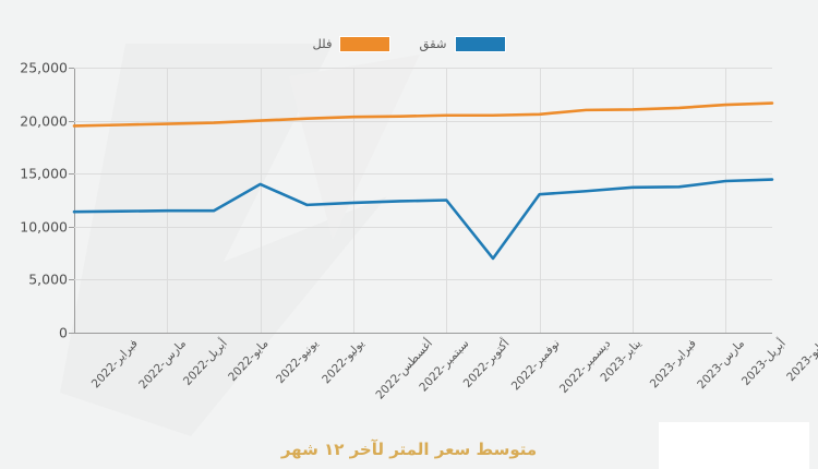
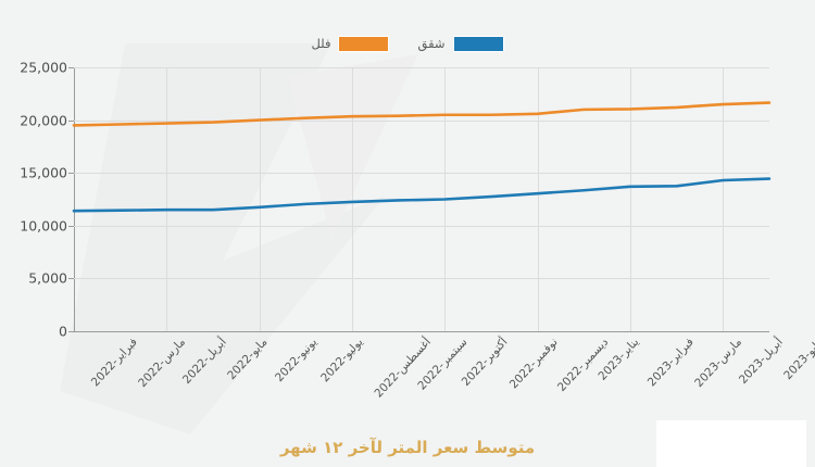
شقق/يونيو-2022: 14000 -> 12000
شقق/نوفمبر-2022: 7000 -> 13000
